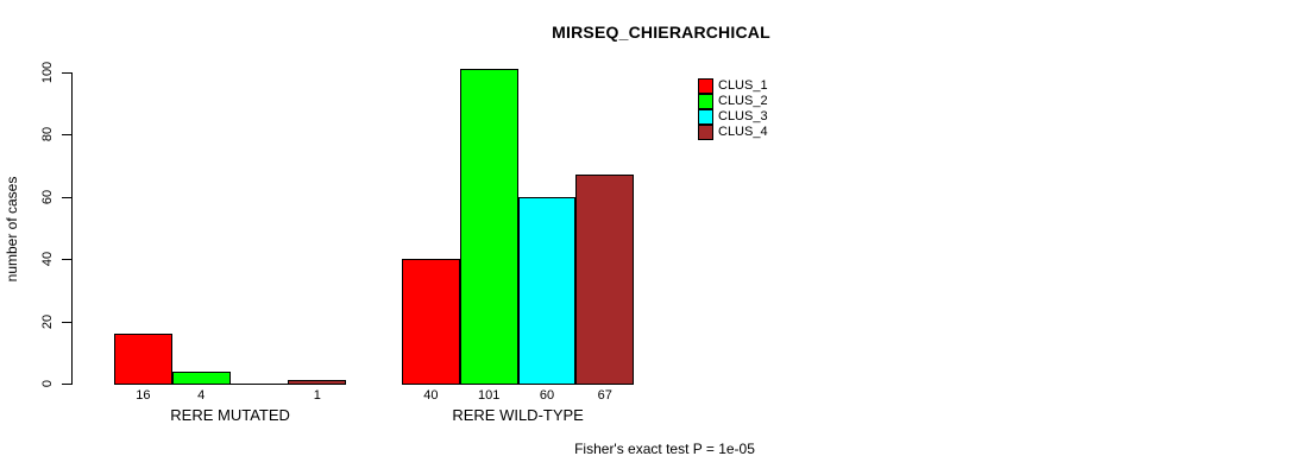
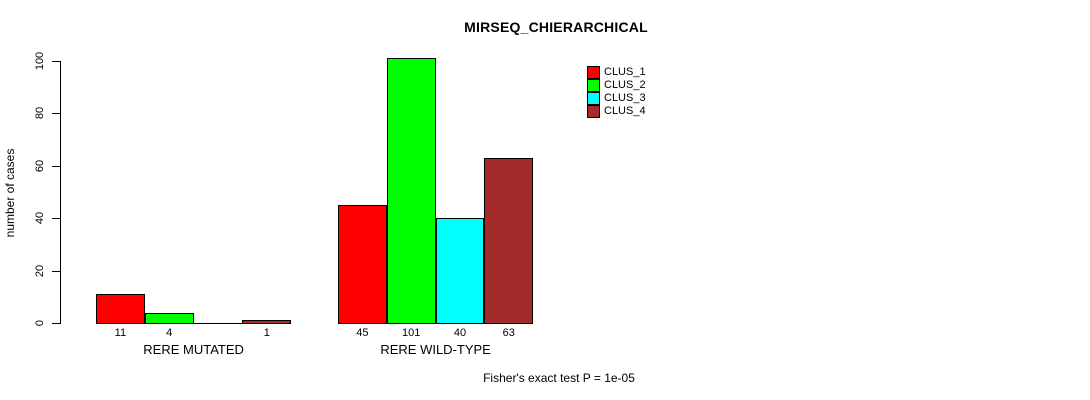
CLUS_1/RERE MUTATED: 16 -> 11
CLUS_1/RERE WILD-TYPE: 40 -> 45
CLUS_3/RERE WILD-TYPE: 60 -> 40
CLUS_4/RERE WILD-TYPE: 67 -> 63
